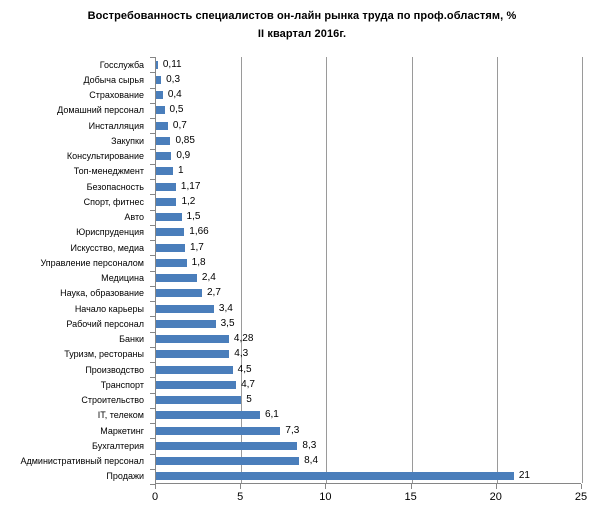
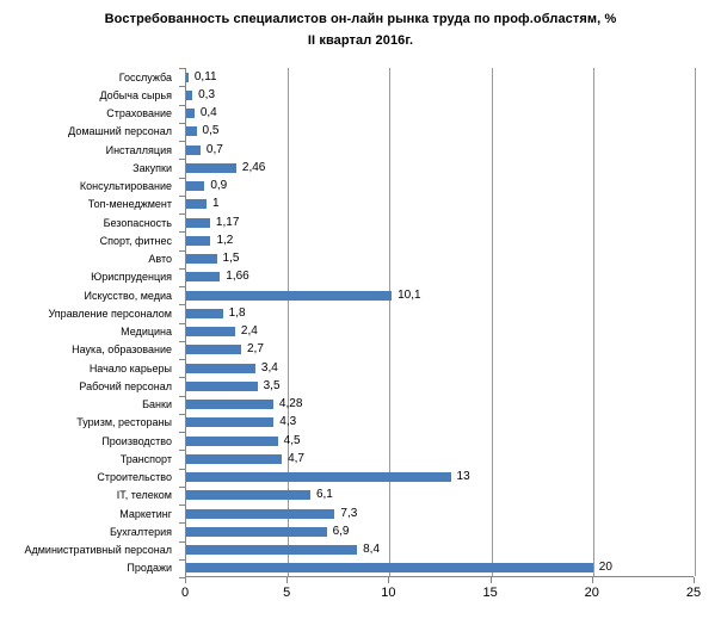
Закупки: 0,85 -> 2,46
Искусство, медиа: 1,7 -> 10,1
Строительство: 5 -> 13
Бухгалтерия: 8,3 -> 6,9
Продажи: 21 -> 20
